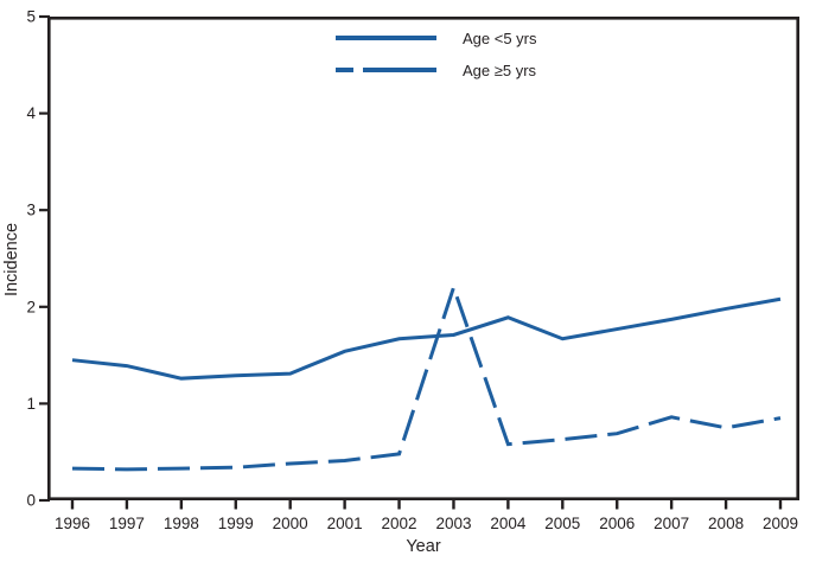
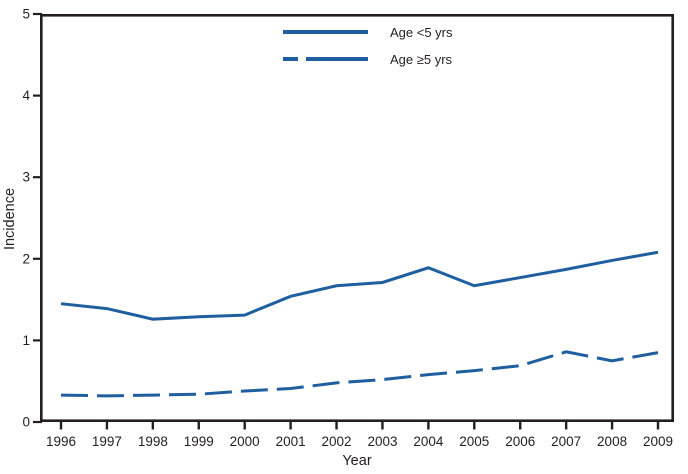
Age ≥5 yrs/2003: 2.2 -> 0.5
